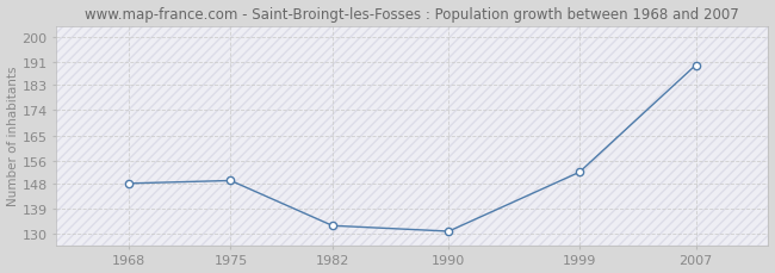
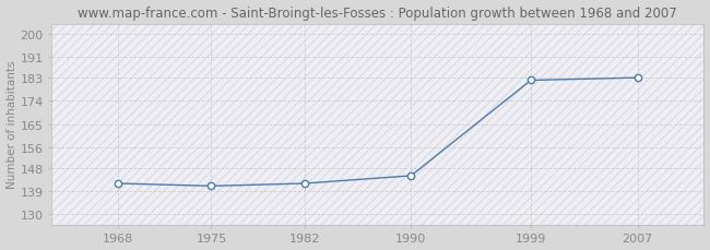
1968: 148 -> 142
1975: 149 -> 141
1982: 133 -> 142
1990: 131 -> 145
1999: 152 -> 182
2007: 190 -> 183
